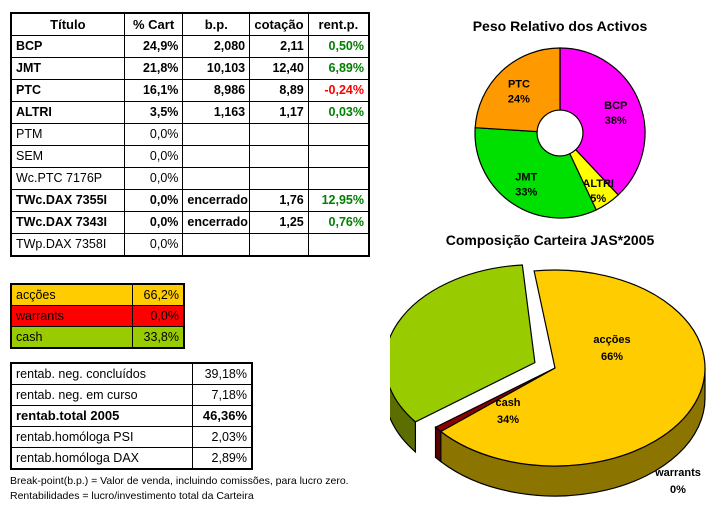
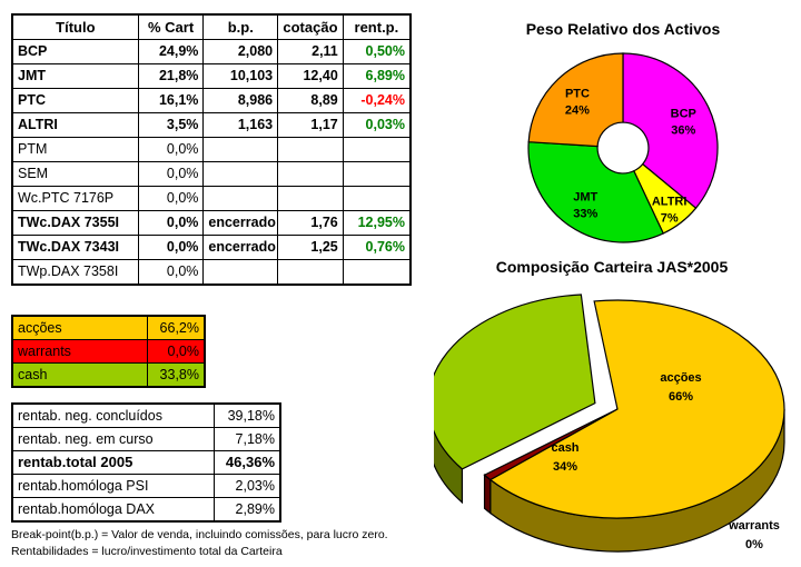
Peso Relativo dos Activos/BCP: 38% -> 36%
Peso Relativo dos Activos/ALTRI: 5% -> 7%
